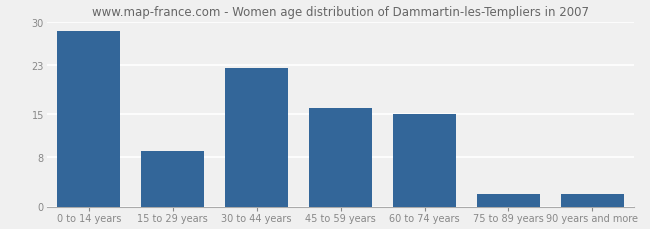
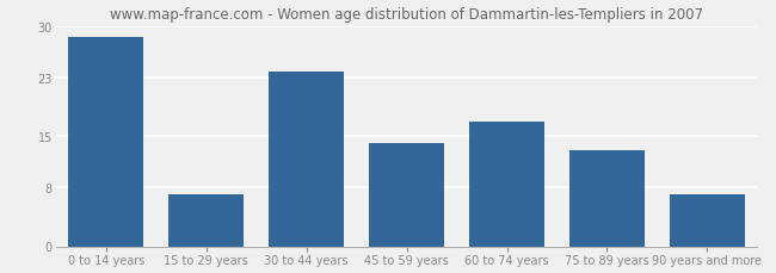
15 to 29 years: 9.0 -> 7.0
30 to 44 years: 22.5 -> 23.8
45 to 59 years: 16.0 -> 14.0
60 to 74 years: 15.0 -> 17.0
75 to 89 years: 2.0 -> 13.0
90 years and more: 2.0 -> 7.0
